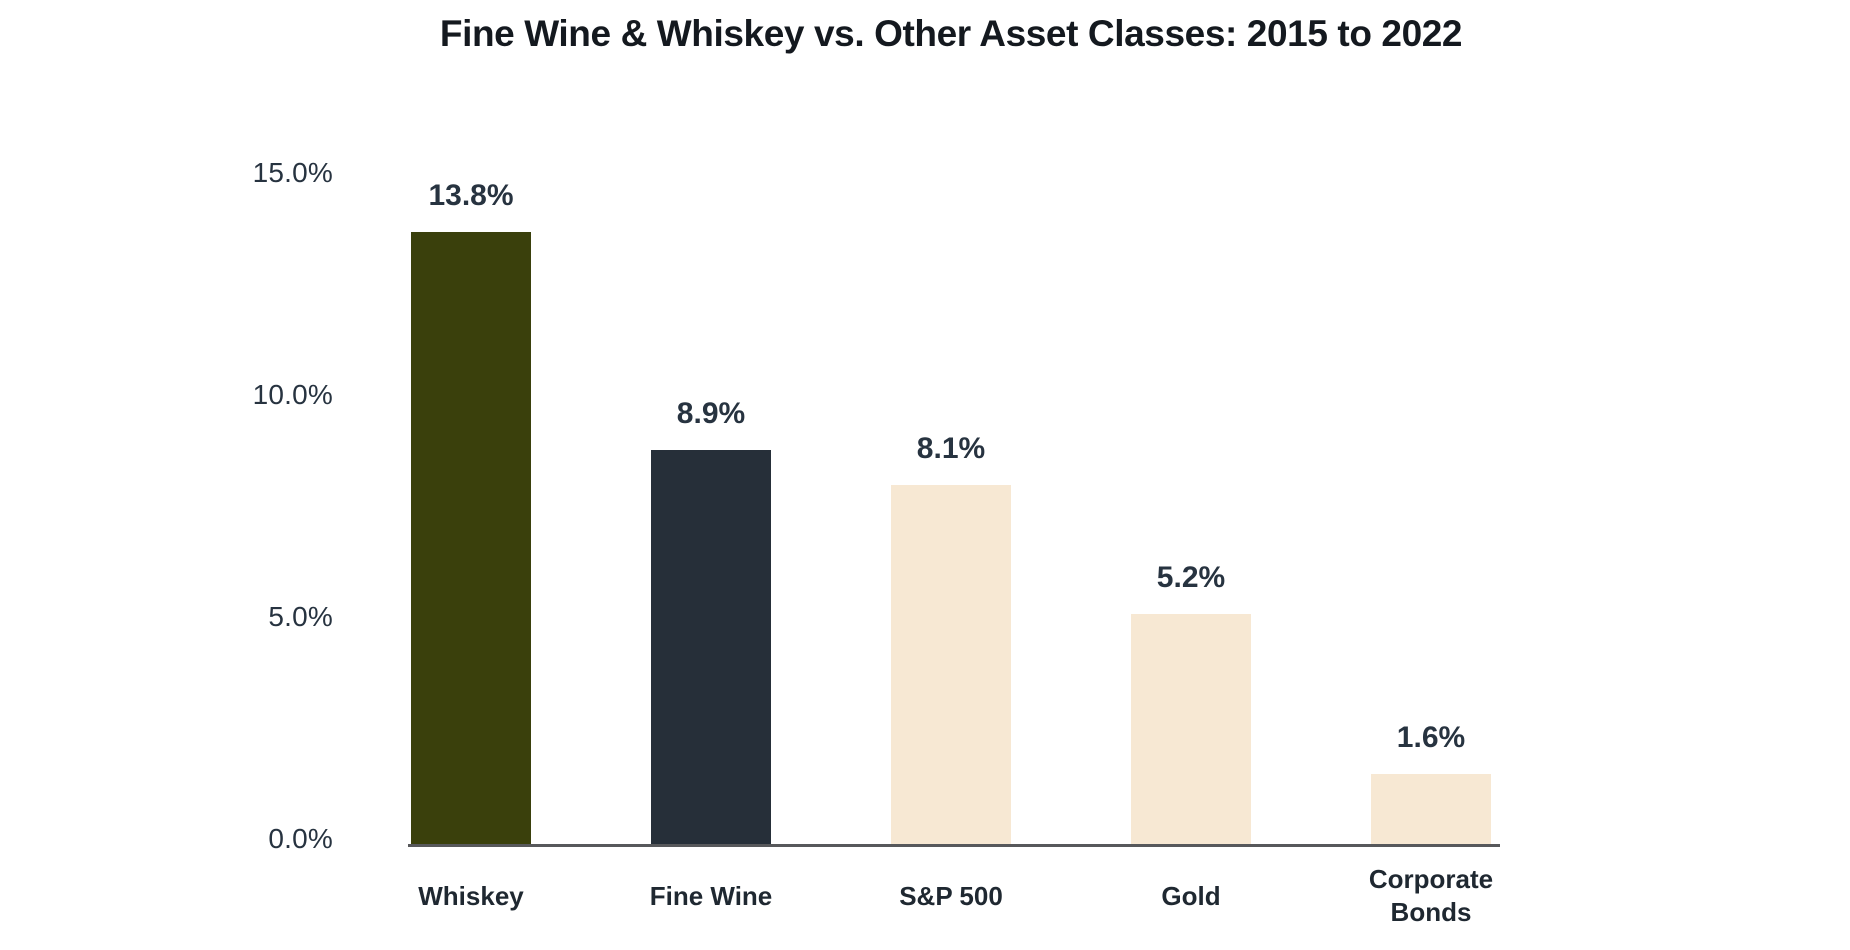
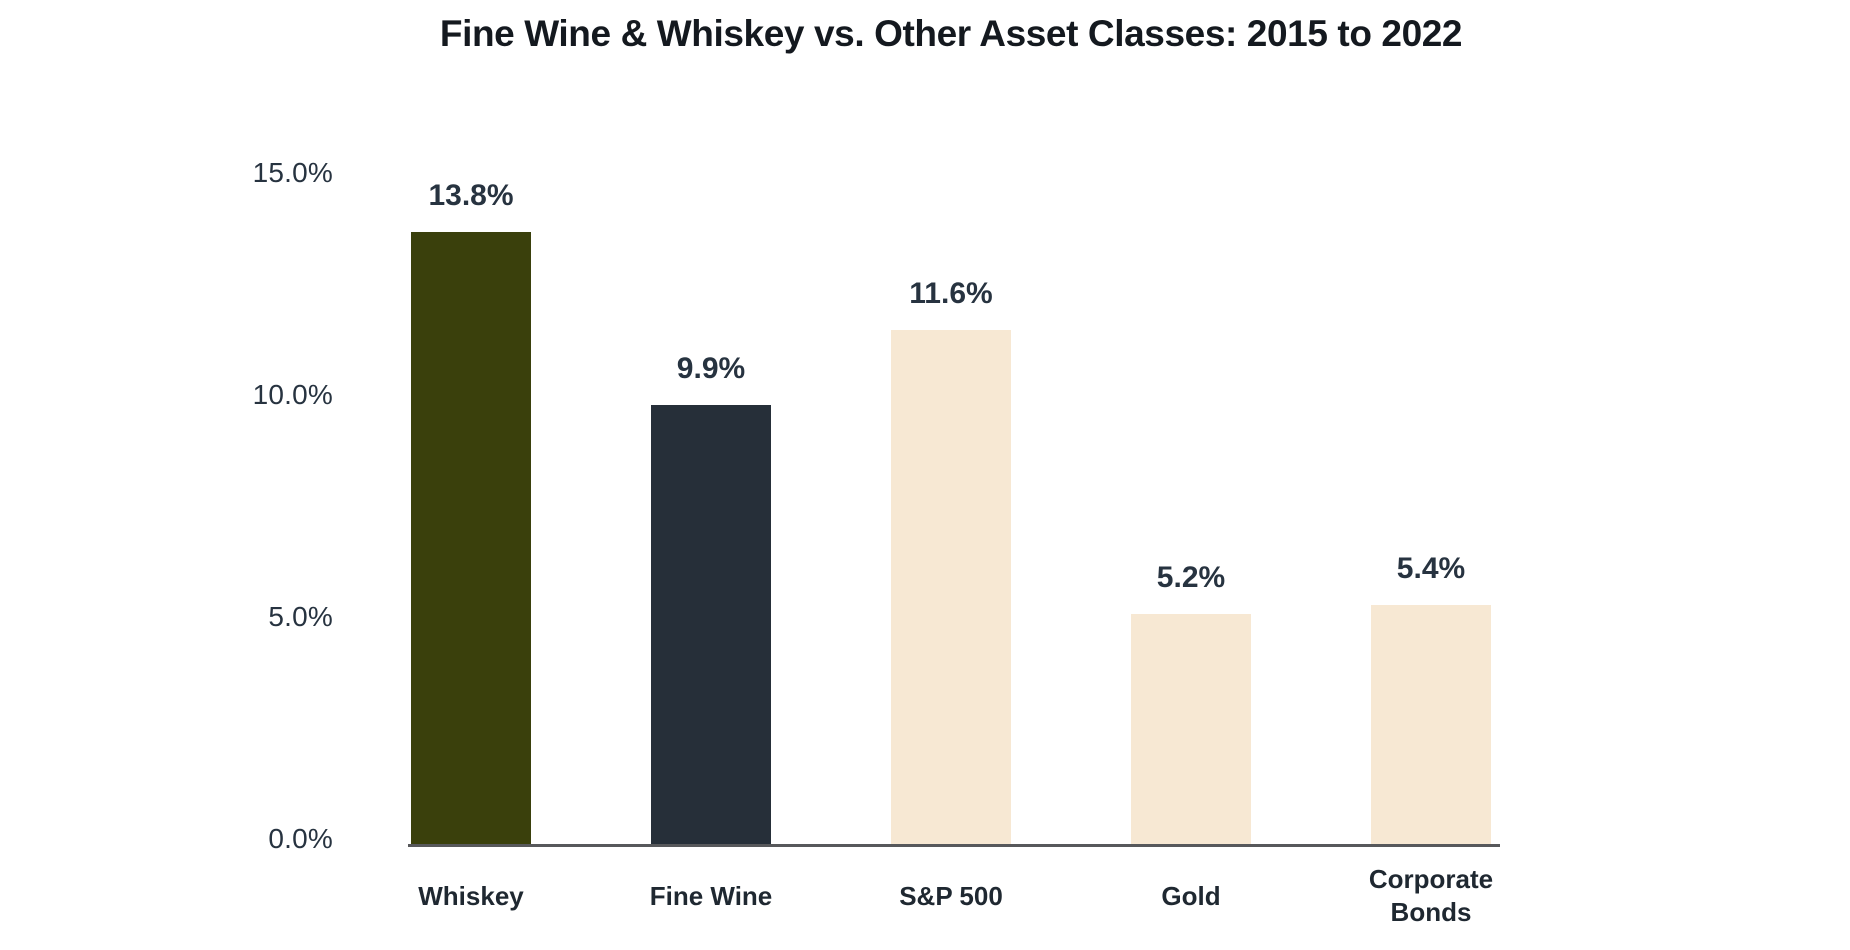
Fine Wine: 8.9% -> 9.9%
S&P 500: 8.1% -> 11.6%
Corporate Bonds: 1.6% -> 5.4%
